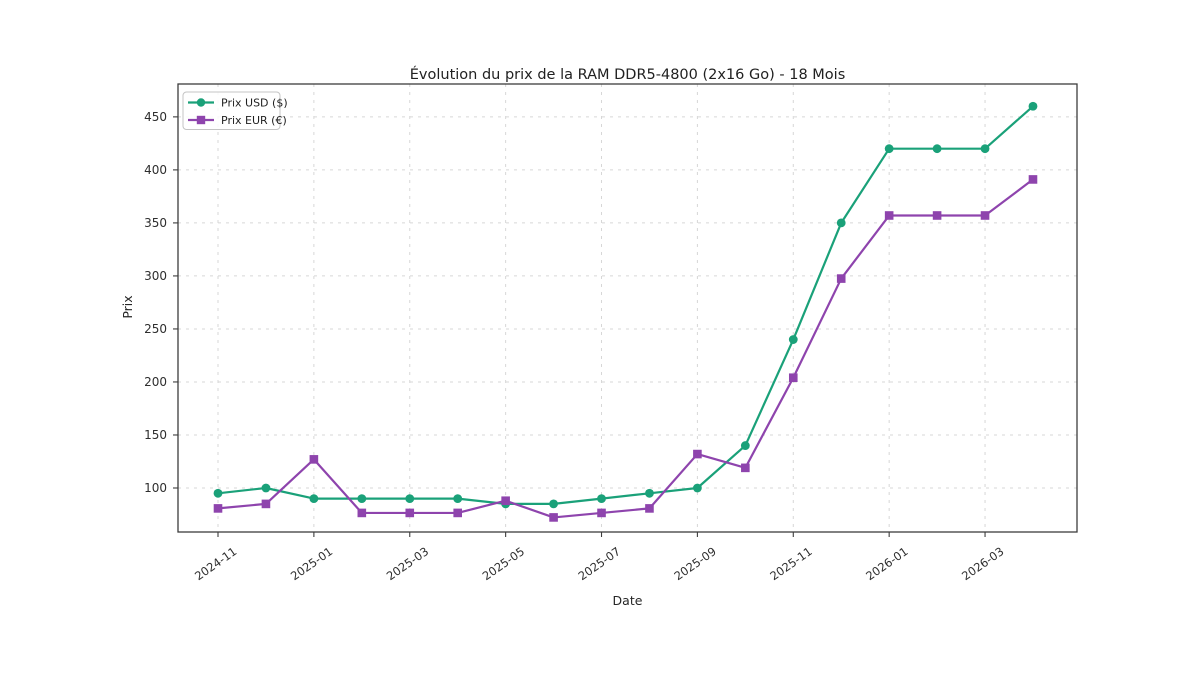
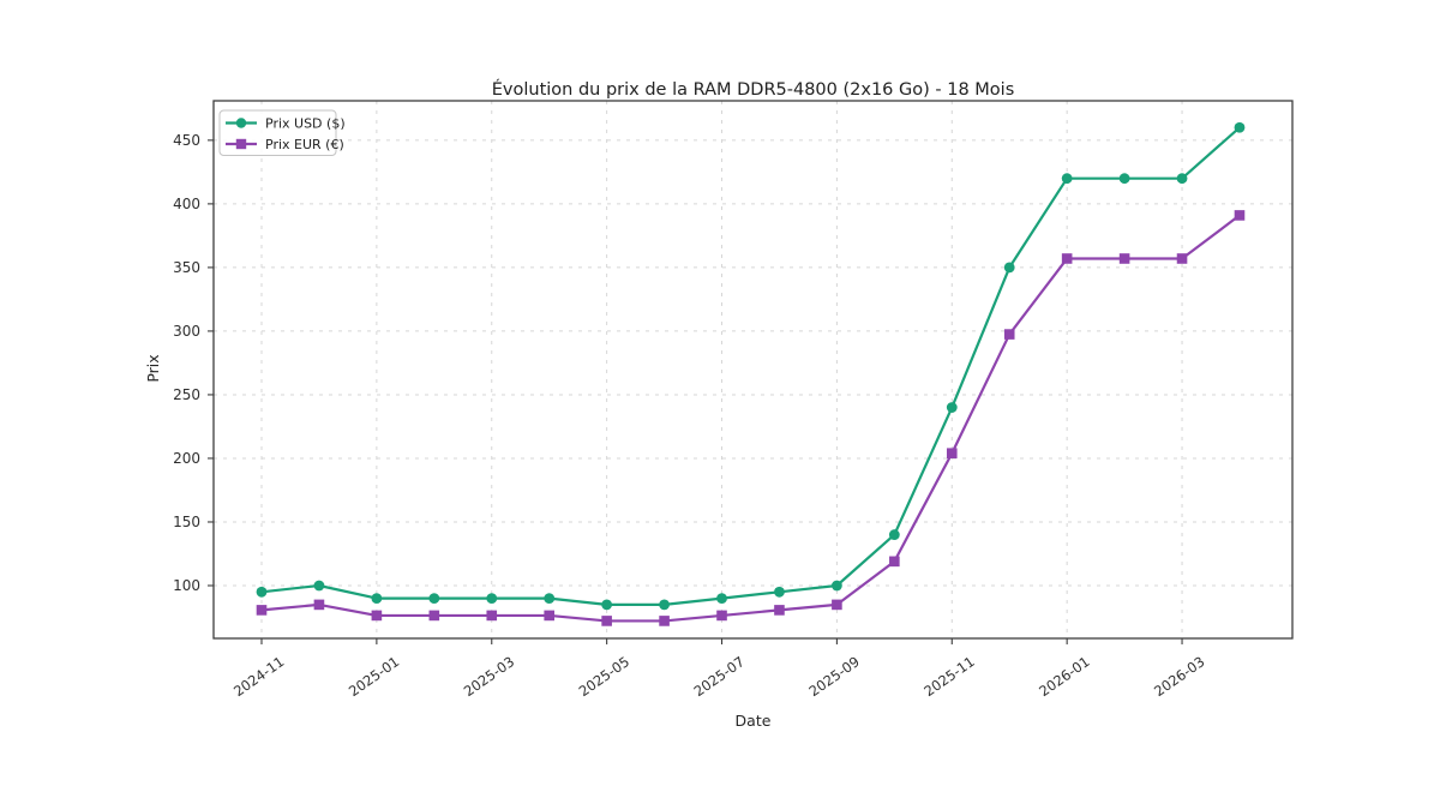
Prix EUR (€)/2025-01: 127 -> 76
Prix EUR (€)/2025-05: 88 -> 72
Prix EUR (€)/2025-09: 132 -> 85
